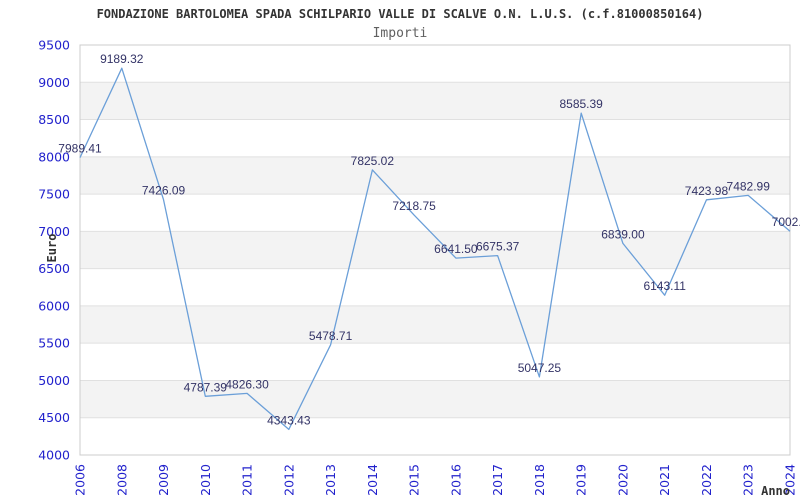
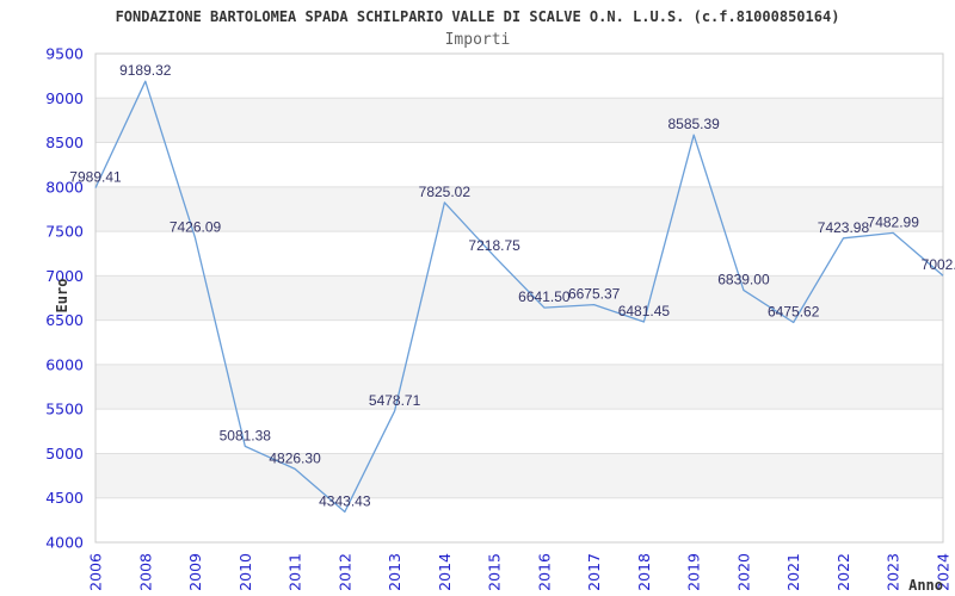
2010: 4787.39 -> 5081.38
2018: 5047.25 -> 6481.45
2021: 6143.11 -> 6475.62
